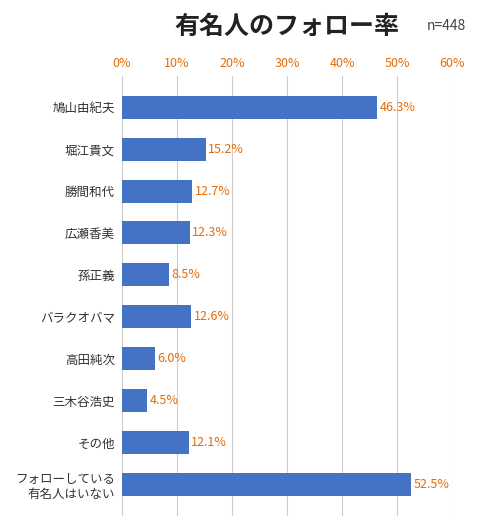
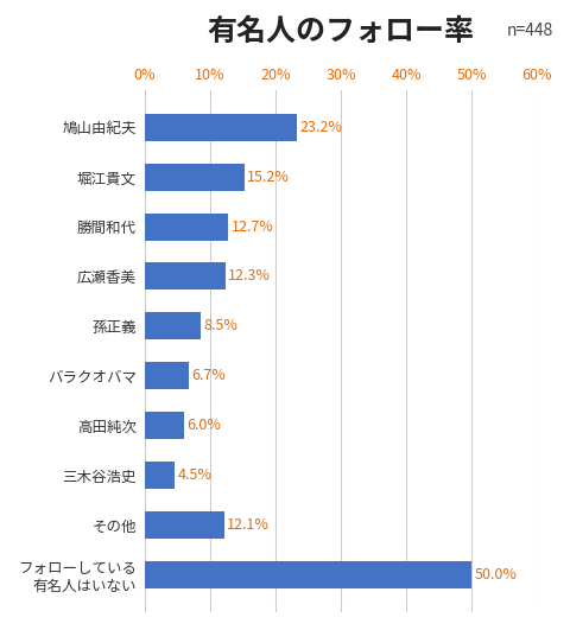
鳩山由紀夫: 46.3% -> 23.2%
バラクオバマ: 12.6% -> 6.7%
フォローしている 有名人はいない: 52.5% -> 50.0%
